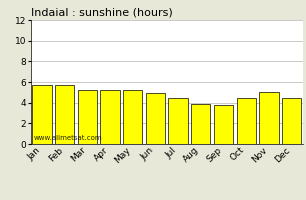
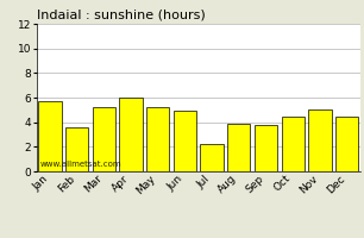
Feb: 5.7 -> 3.6
Apr: 5.2 -> 6.0
Jul: 4.5 -> 2.2
